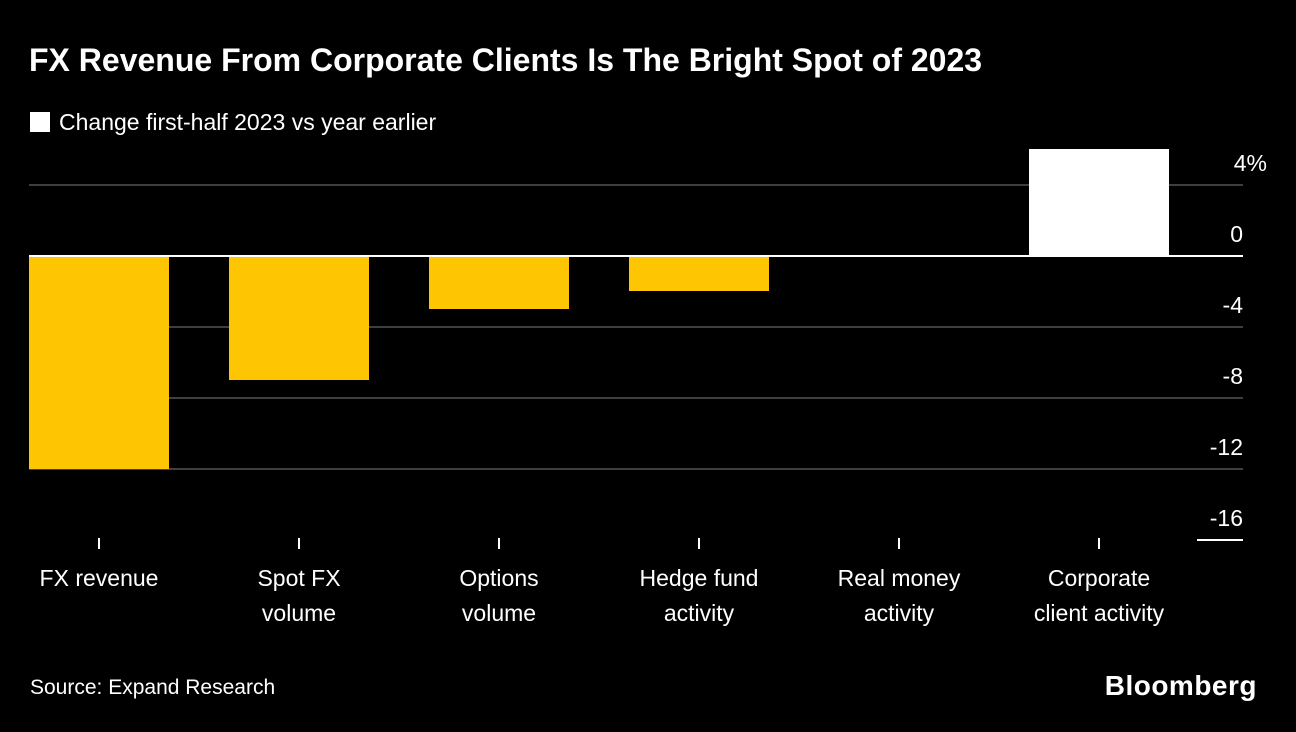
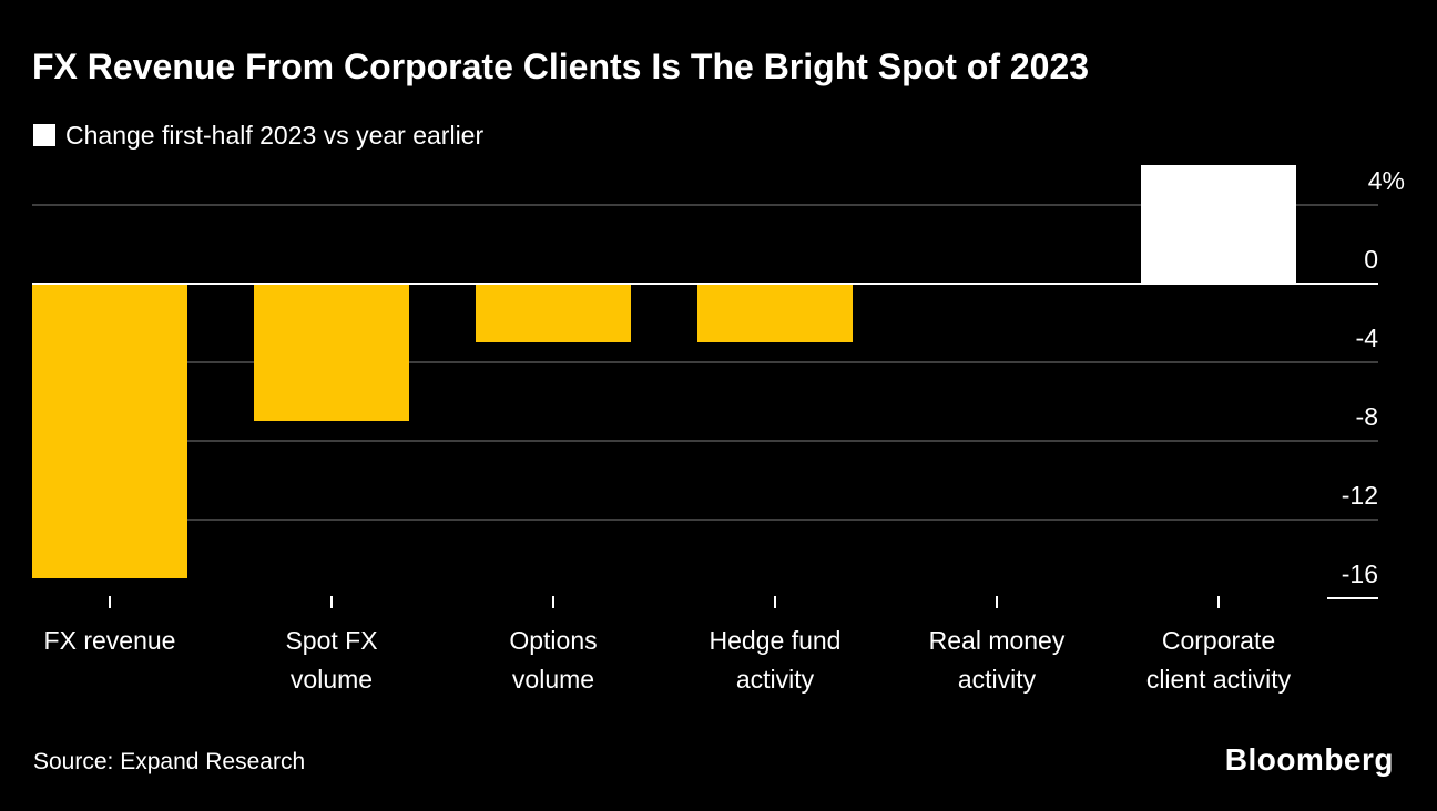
FX revenue: -12 -> -15
Hedge fund activity: -2 -> -3
